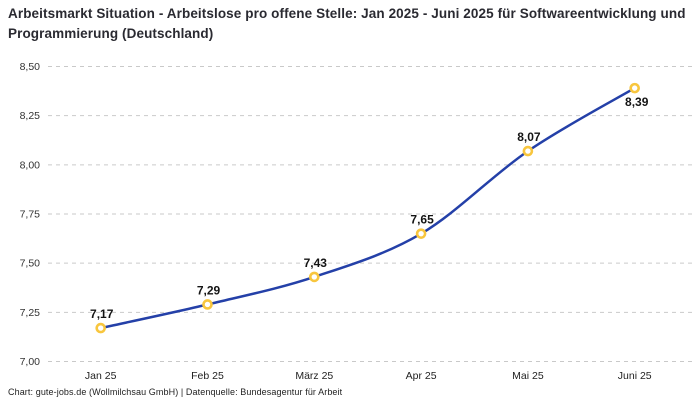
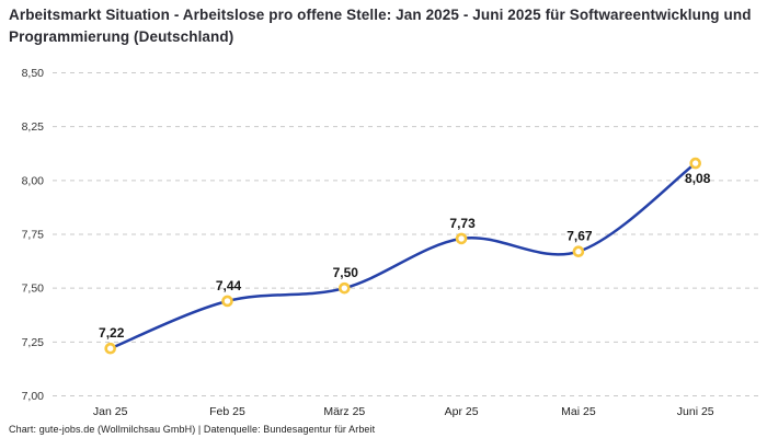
Jan 25: 7,17 -> 7,22
Feb 25: 7,29 -> 7,44
März 25: 7,43 -> 7,50
Apr 25: 7,65 -> 7,73
Mai 25: 8,07 -> 7,67
Juni 25: 8,39 -> 8,08
